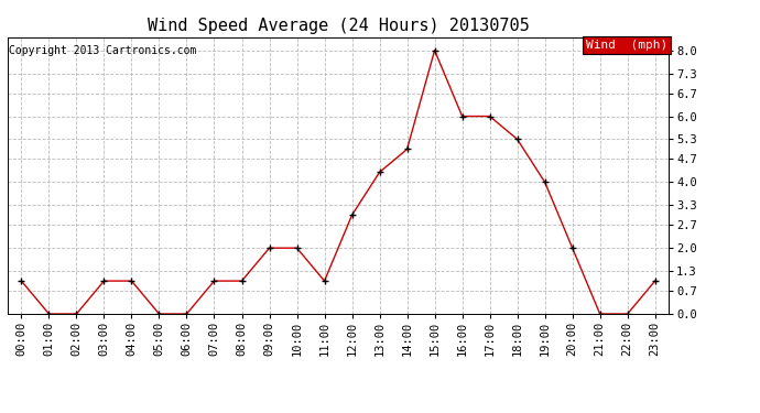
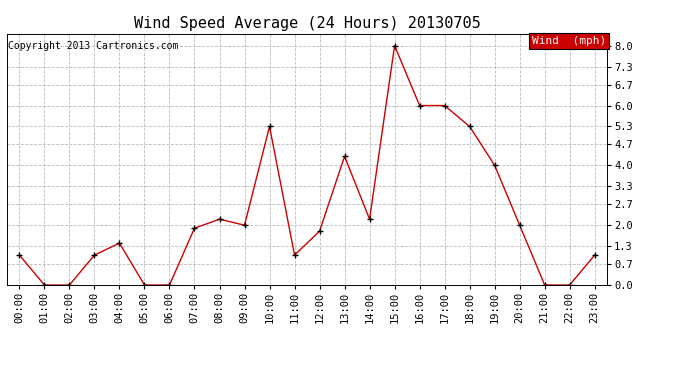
04:00: 1.0 -> 1.4
07:00: 1.0 -> 1.9
08:00: 1.0 -> 2.2
10:00: 2.0 -> 5.3
12:00: 3.0 -> 1.8
14:00: 5.0 -> 2.2
